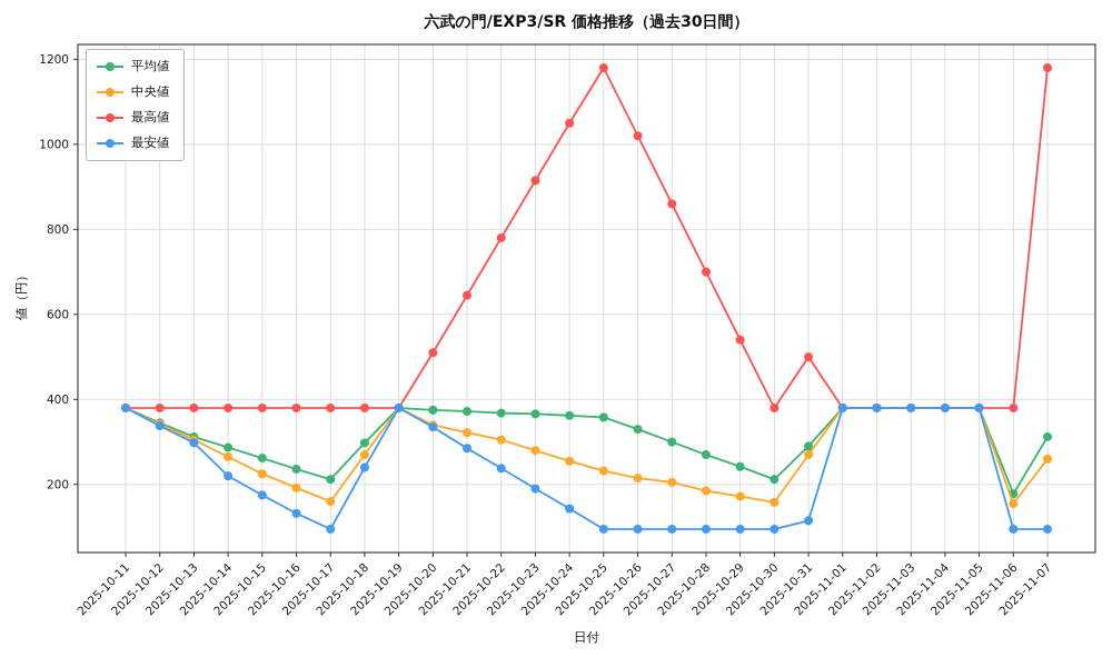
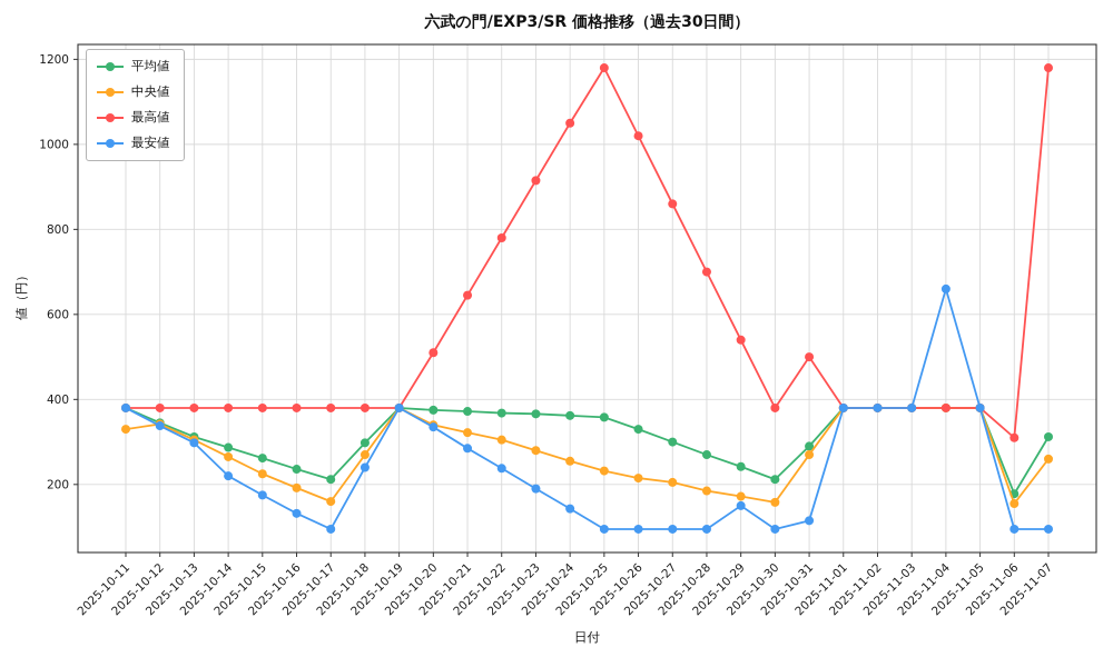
中央値/2025-10-11: 380 -> 330
最安値/2025-10-29: 100 -> 150
最安値/2025-11-04: 380 -> 660
最高値/2025-11-06: 380 -> 310
